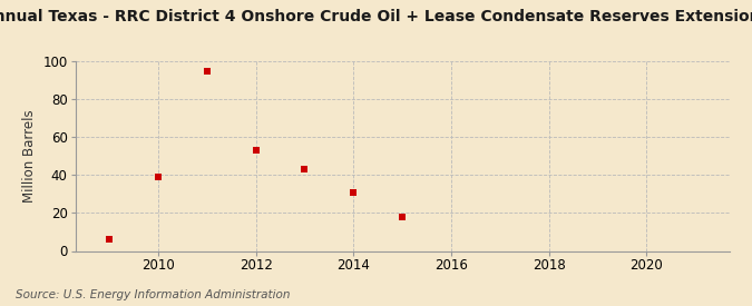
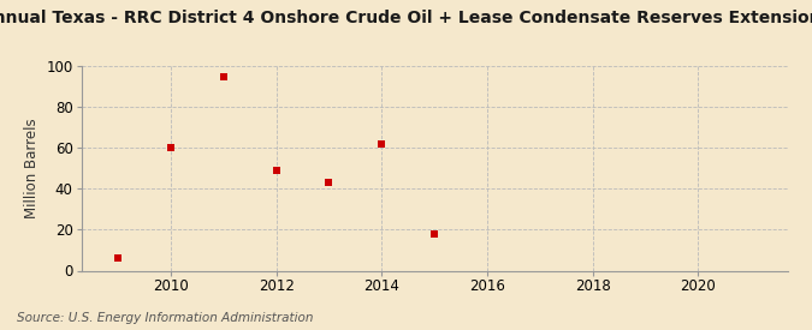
2010: 39 -> 60
2012: 53 -> 49
2014: 31 -> 62
